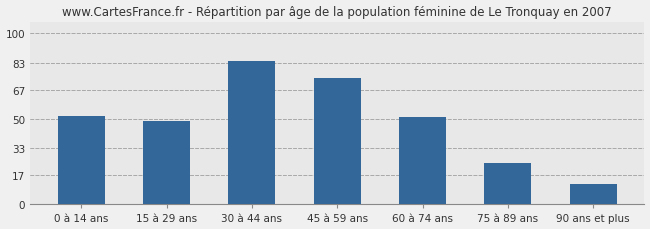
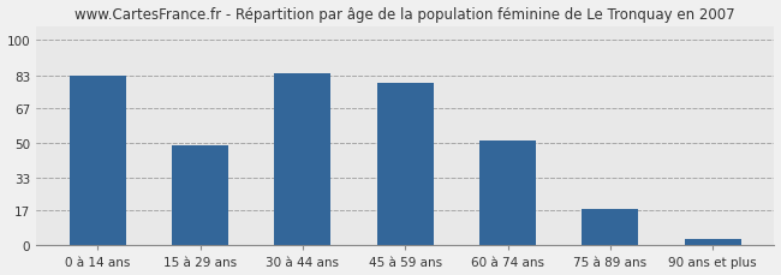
0 à 14 ans: 52 -> 83
45 à 59 ans: 74 -> 79
75 à 89 ans: 24 -> 18
90 ans et plus: 12 -> 3
